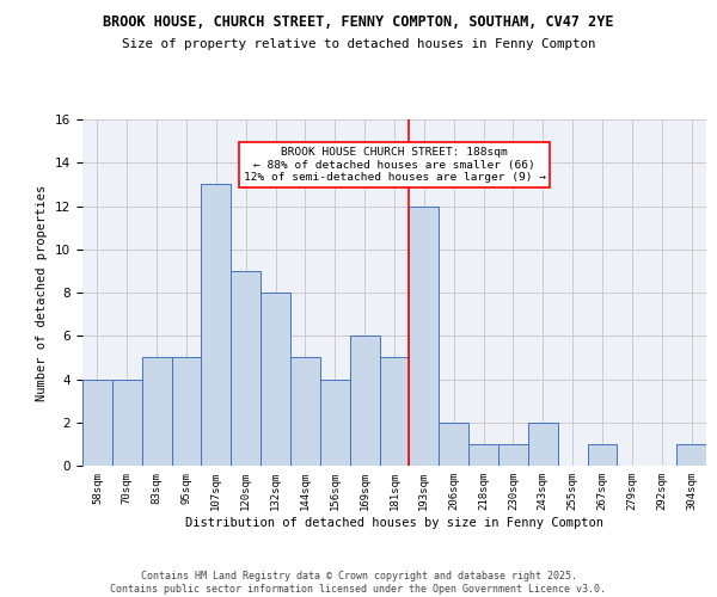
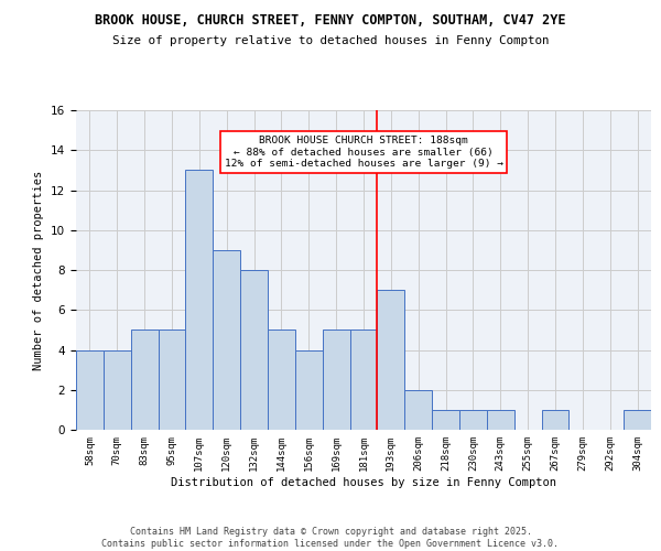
169sqm: 6 -> 5
193sqm: 12 -> 7
243sqm: 2 -> 1
